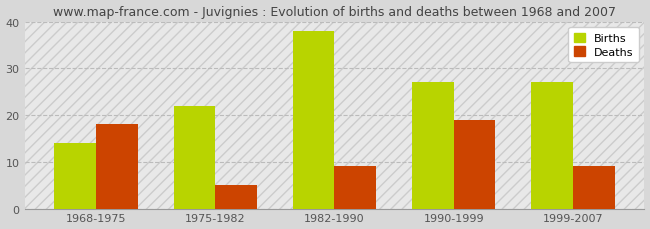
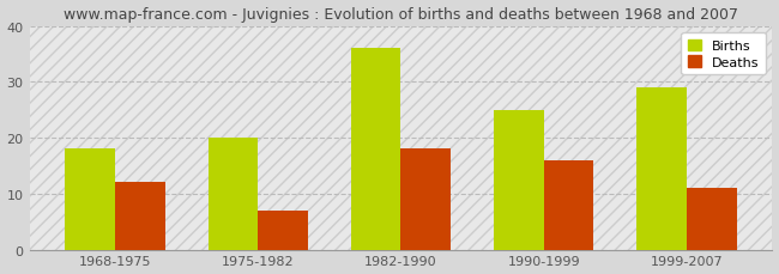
Births/1968-1975: 14 -> 18
Deaths/1968-1975: 18 -> 12
Births/1975-1982: 22 -> 20
Deaths/1975-1982: 5 -> 7
Births/1982-1990: 38 -> 36
Deaths/1982-1990: 9 -> 18
Births/1990-1999: 27 -> 25
Deaths/1990-1999: 19 -> 16
Births/1999-2007: 27 -> 29
Deaths/1999-2007: 9 -> 11
